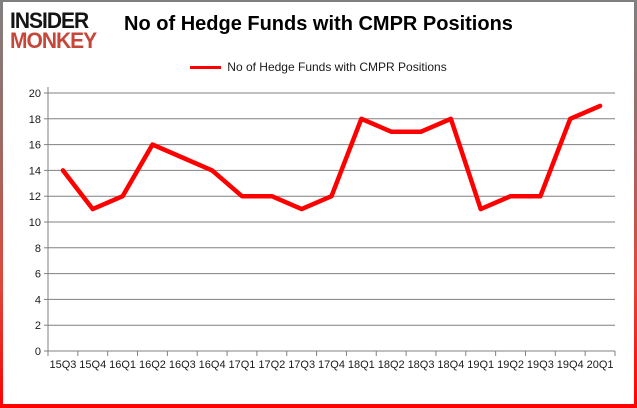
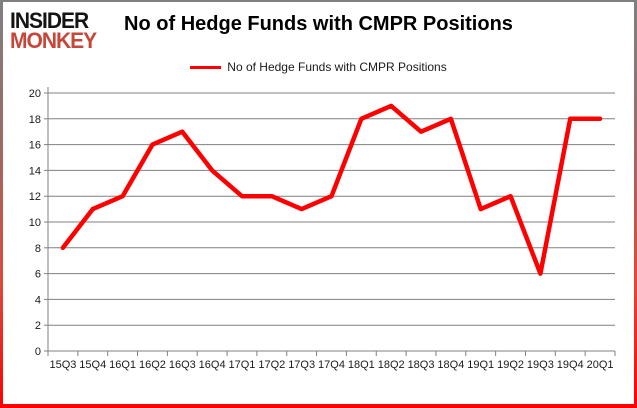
15Q3: 14 -> 8
16Q3: 15 -> 17
18Q2: 17 -> 19
19Q3: 12 -> 6
20Q1: 19 -> 18
